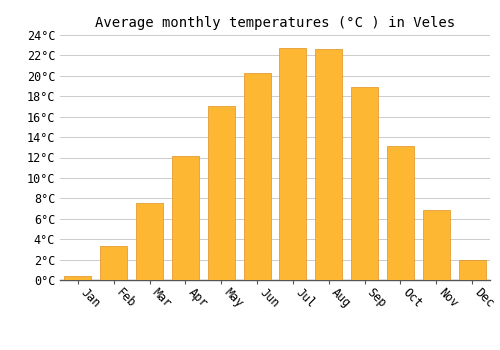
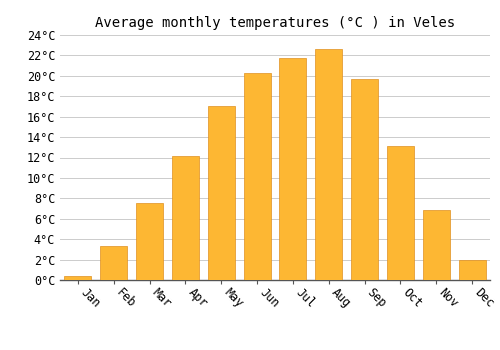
Jul: 22.7°C -> 21.7°C
Sep: 18.9°C -> 19.7°C
